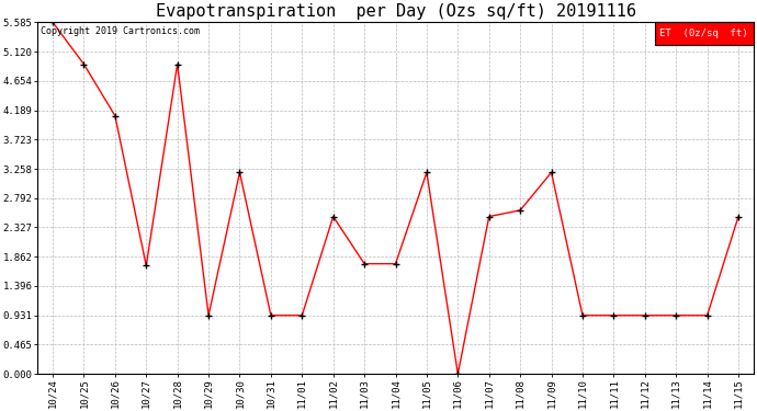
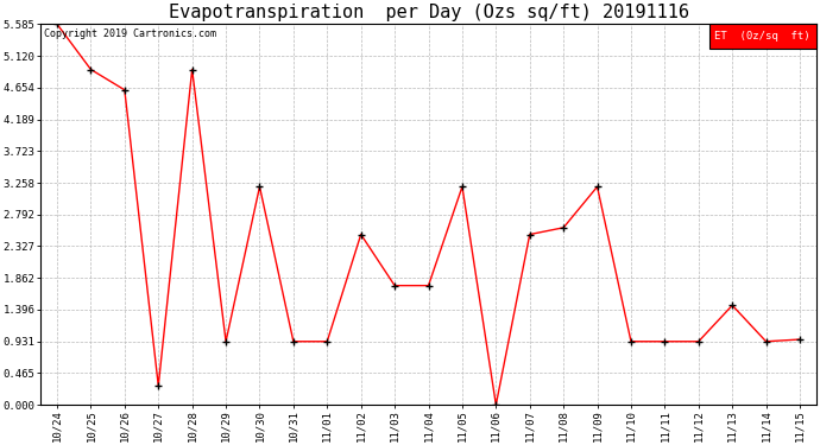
10/26: 4.10 -> 4.62
10/27: 1.72 -> 0.28
11/13: 0.93 -> 1.46
11/15: 2.50 -> 0.96
